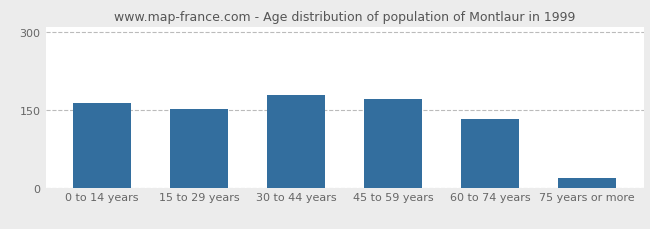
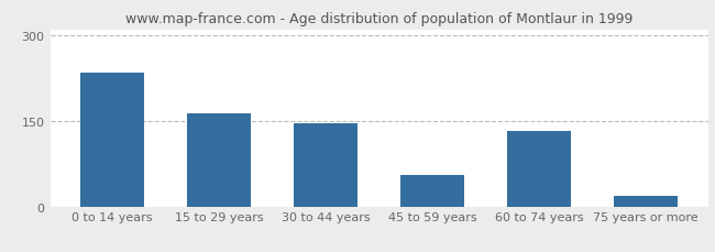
0 to 14 years: 163 -> 234
15 to 29 years: 152 -> 162
30 to 44 years: 178 -> 146
45 to 59 years: 170 -> 56
